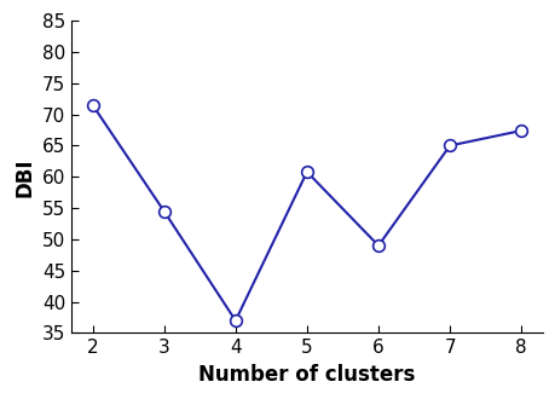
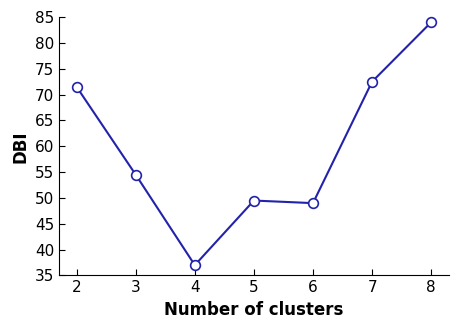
5: 60.8 -> 49.5
7: 65.0 -> 72.5
8: 67.4 -> 84.0
